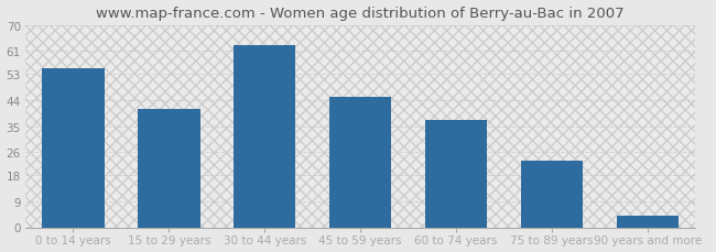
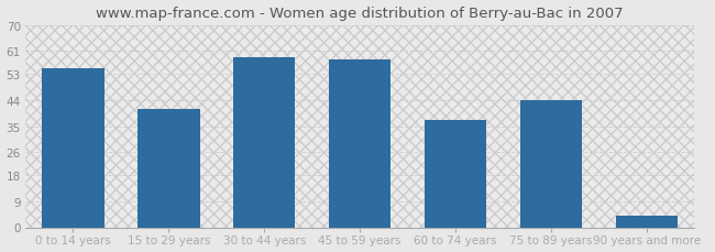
30 to 44 years: 63 -> 59
45 to 59 years: 45 -> 58
75 to 89 years: 23 -> 44
